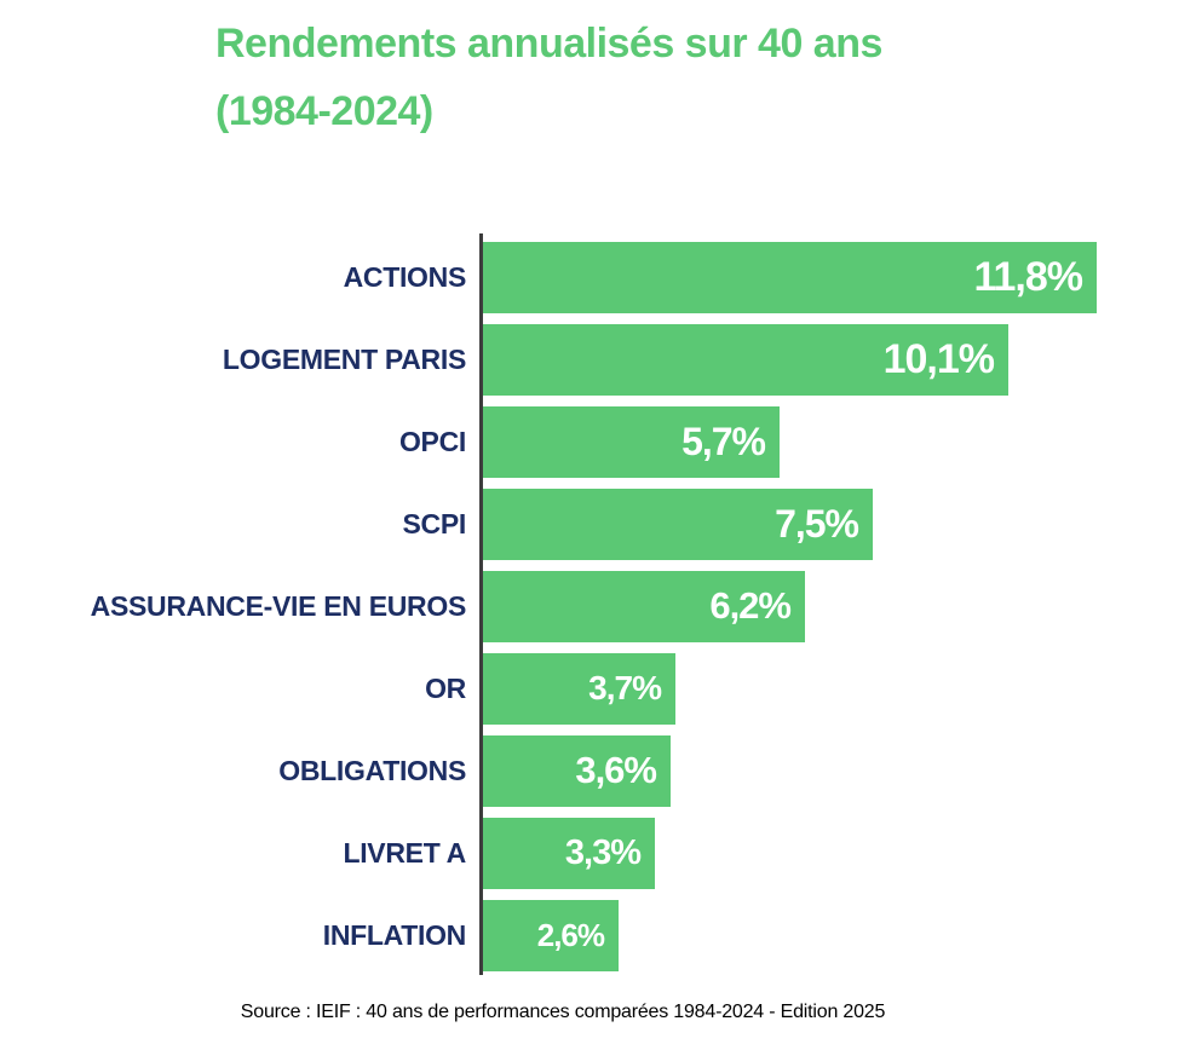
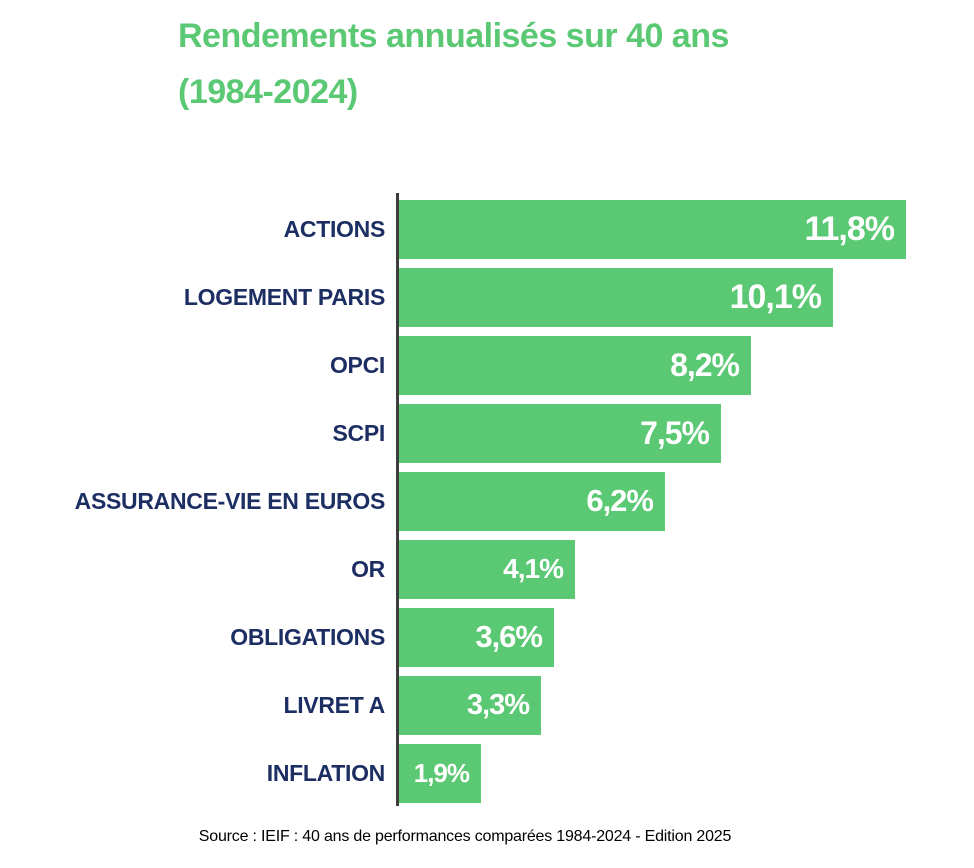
OPCI: 5,7% -> 8,2%
OR: 3,7% -> 4,1%
INFLATION: 2,6% -> 1,9%
